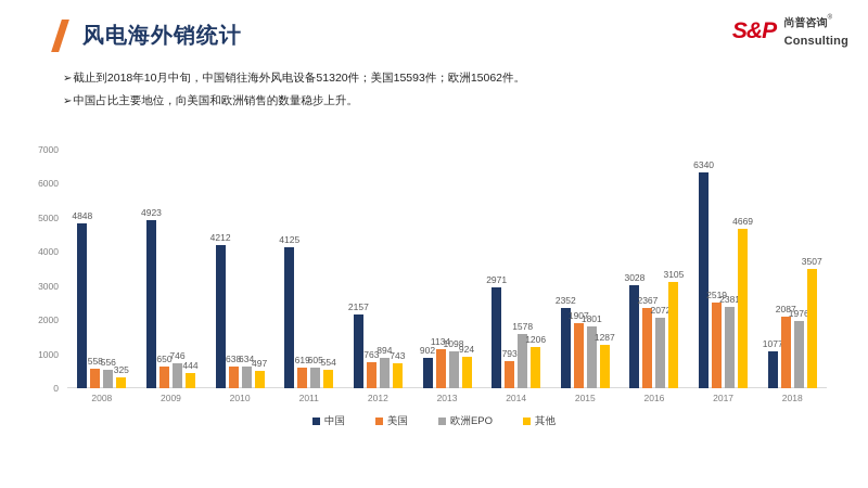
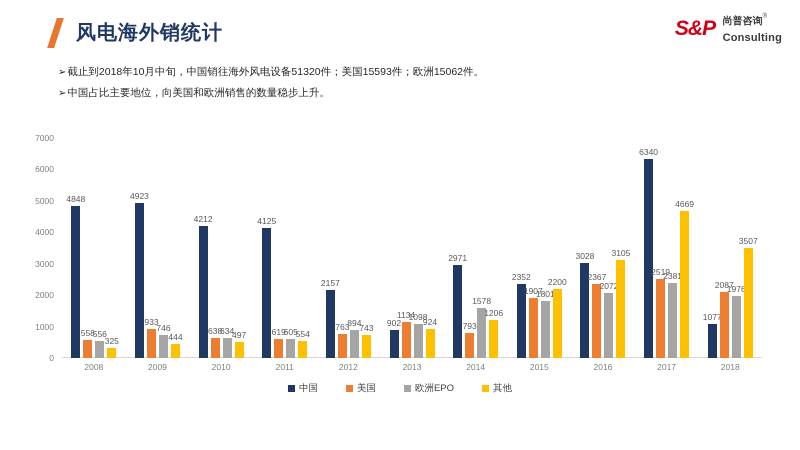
美国/2009: 650 -> 933
其他/2015: 1287 -> 2200
